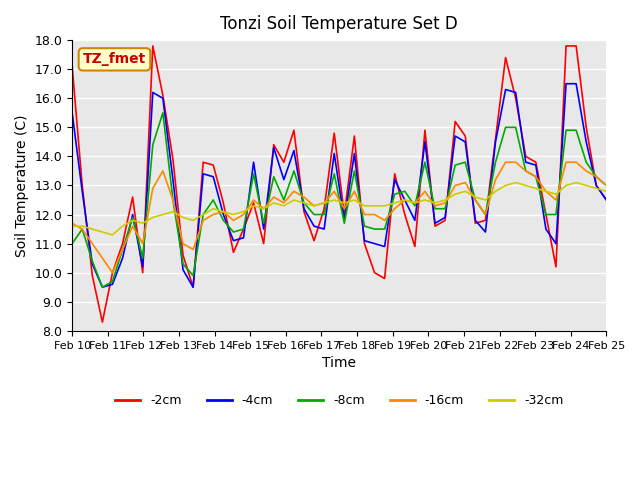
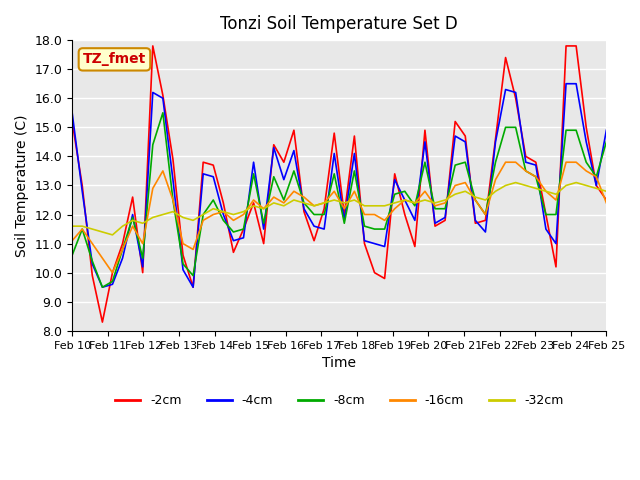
-2cm/Feb 10: 17.1 -> 15.2
-8cm/Feb 10: 11.0 -> 10.6
-16cm/Feb 10: 11.7 -> 11.1
-4cm/Feb 25: 12.5 -> 14.9
-8cm/Feb 25: 13.0 -> 14.5
-16cm/Feb 25: 13.0 -> 12.4
